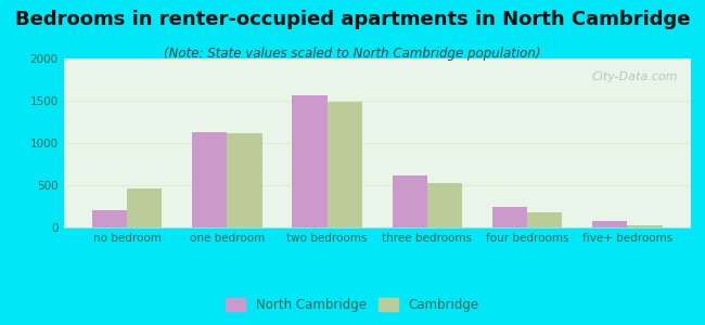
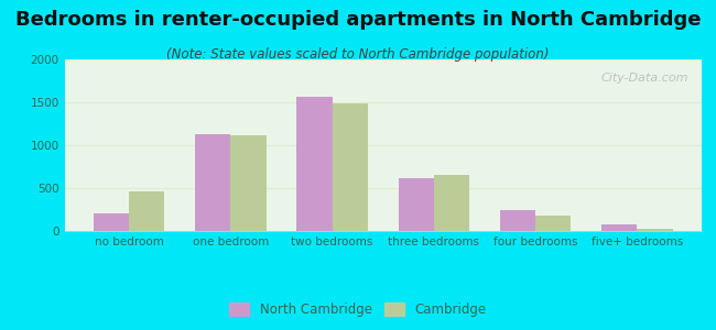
Cambridge/three bedrooms: 520 -> 660
